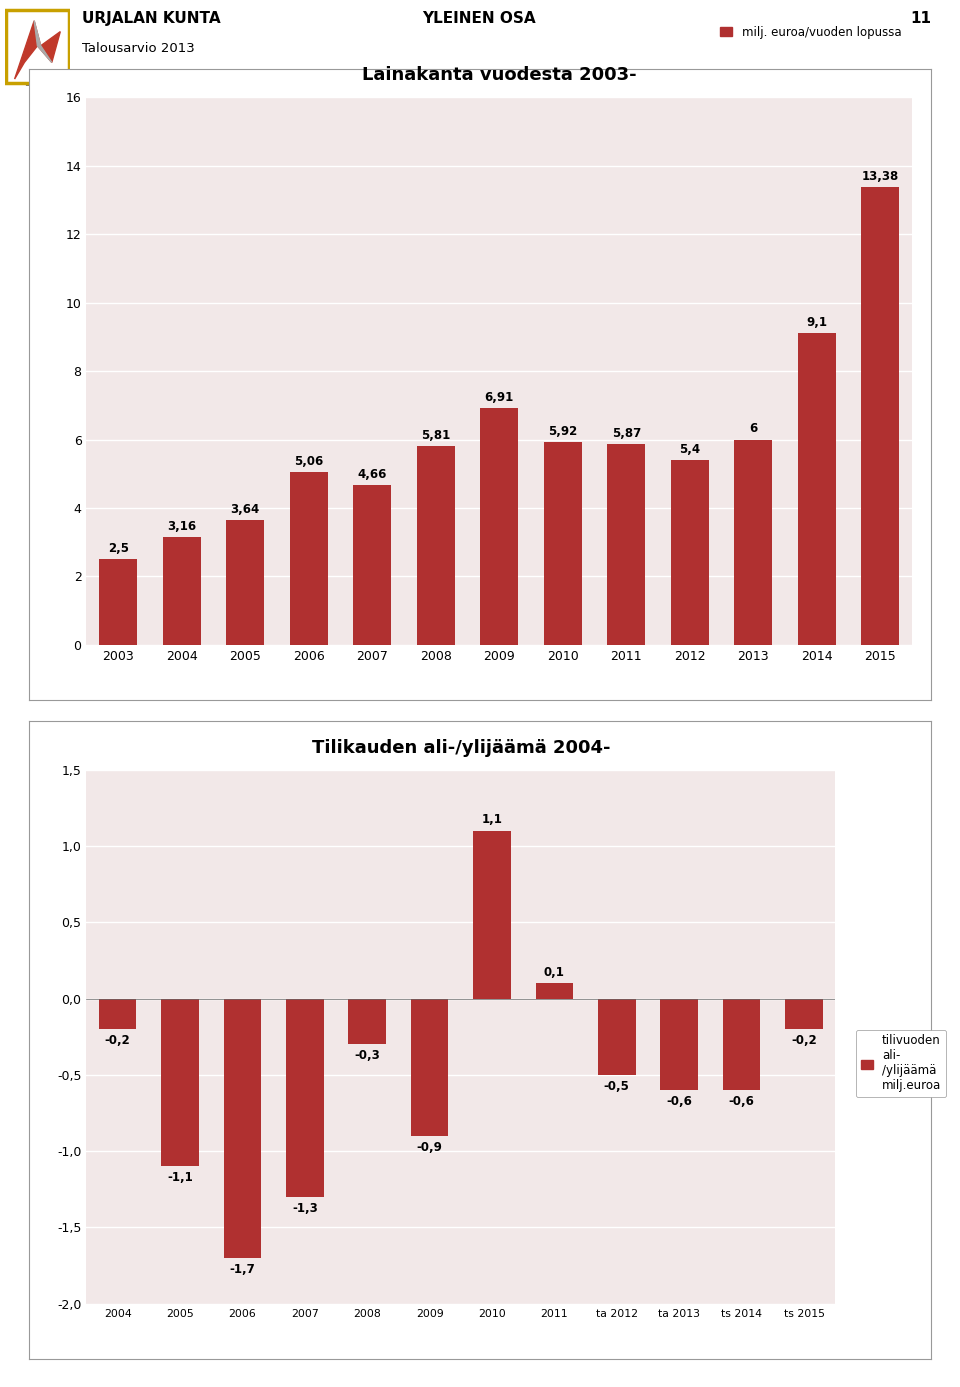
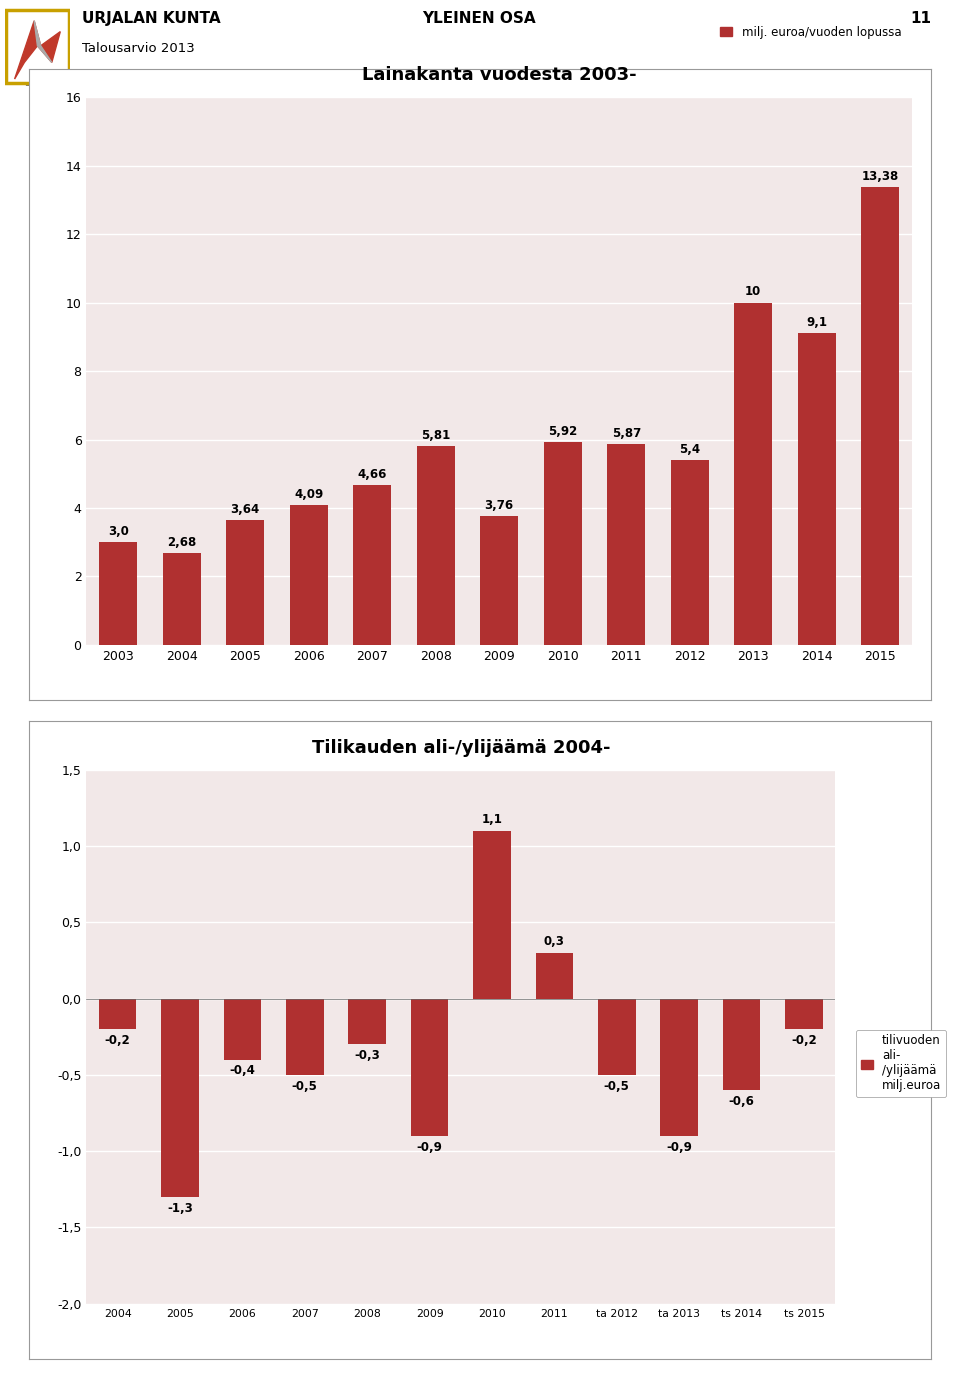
Lainakanta vuodesta 2003-/2003: 2,5 -> 3,0
Lainakanta vuodesta 2003-/2004: 3,16 -> 2,68
Lainakanta vuodesta 2003-/2006: 5,06 -> 4,09
Lainakanta vuodesta 2003-/2009: 6,91 -> 3,76
Lainakanta vuodesta 2003-/2013: 6 -> 10
Tilikauden ali-/ylijäämä 2004-/2005: -1,1 -> -1,3
Tilikauden ali-/ylijäämä 2004-/2006: -1,7 -> -0,4
Tilikauden ali-/ylijäämä 2004-/2007: -1,3 -> -0,5
Tilikauden ali-/ylijäämä 2004-/2011: 0,1 -> 0,3
Tilikauden ali-/ylijäämä 2004-/ta 2013: -0,6 -> -0,9
